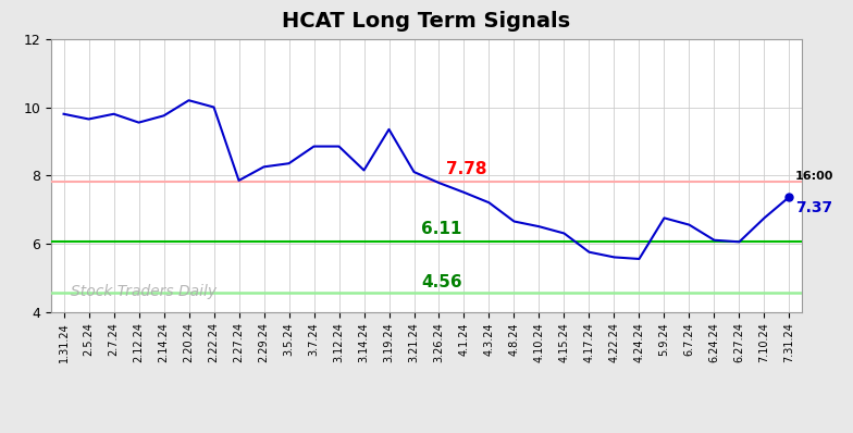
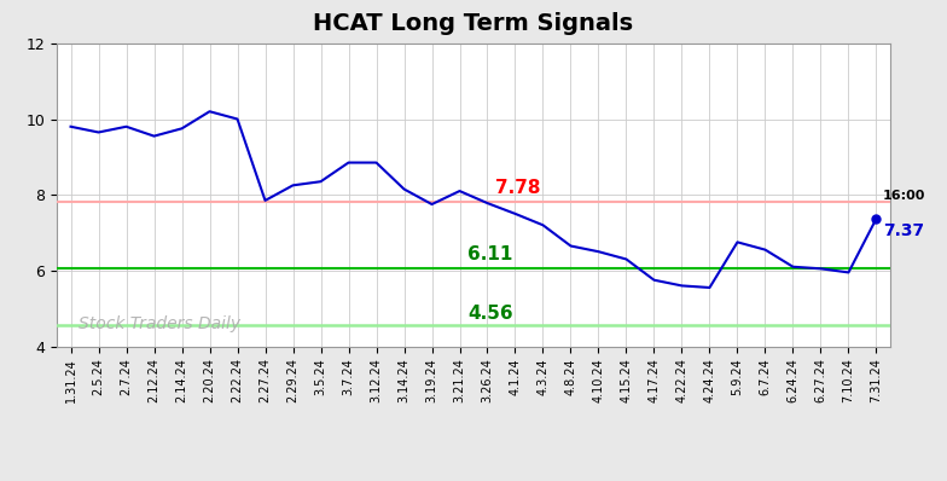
3.19.24: 9.35 -> 7.75
7.10.24: 6.75 -> 5.95
